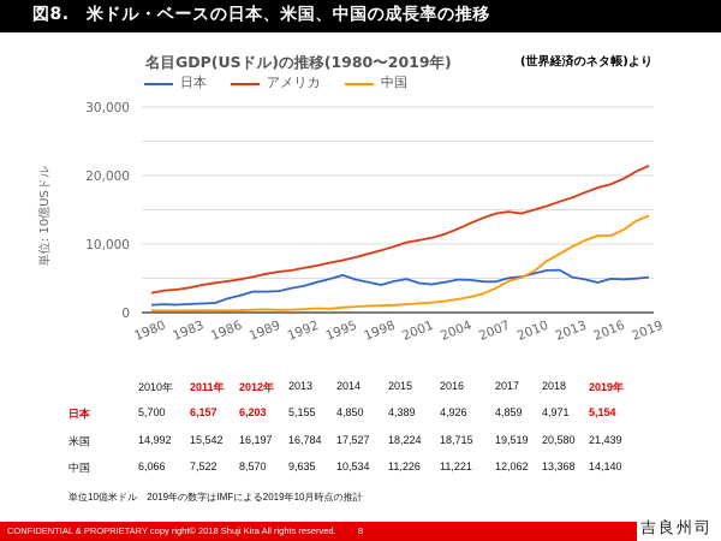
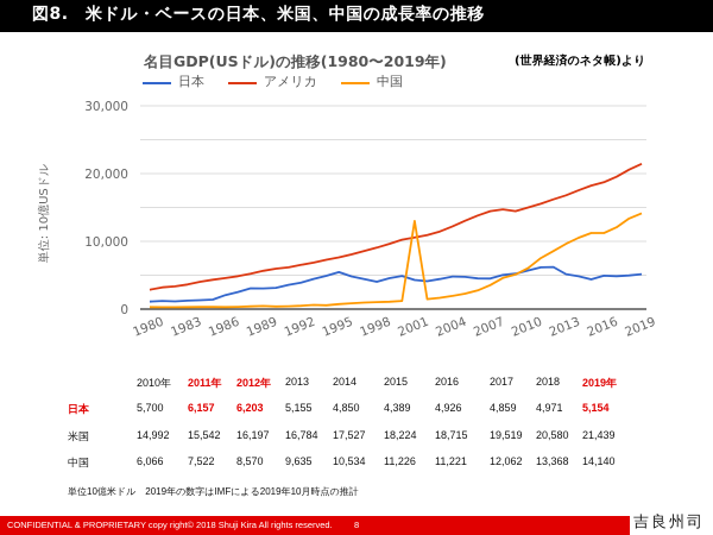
中国/2001: 1000 -> 13000
